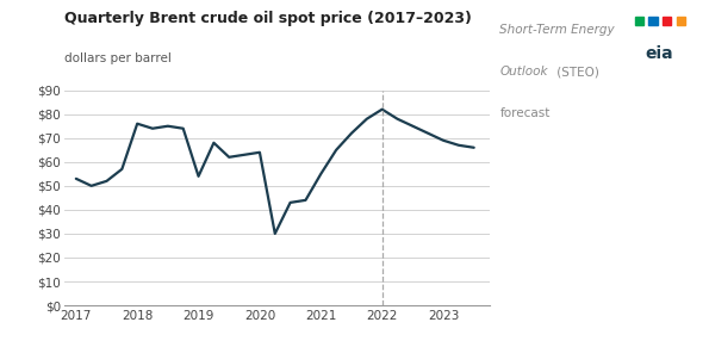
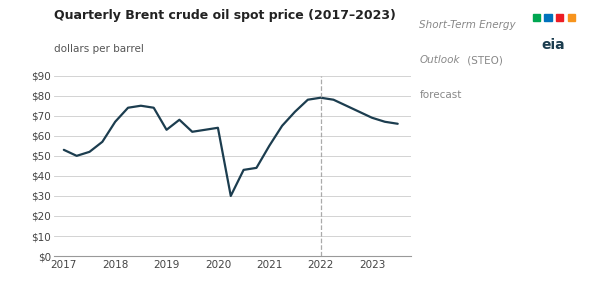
2018: $76 -> $67
2019: $54 -> $63
2022: $82 -> $79
